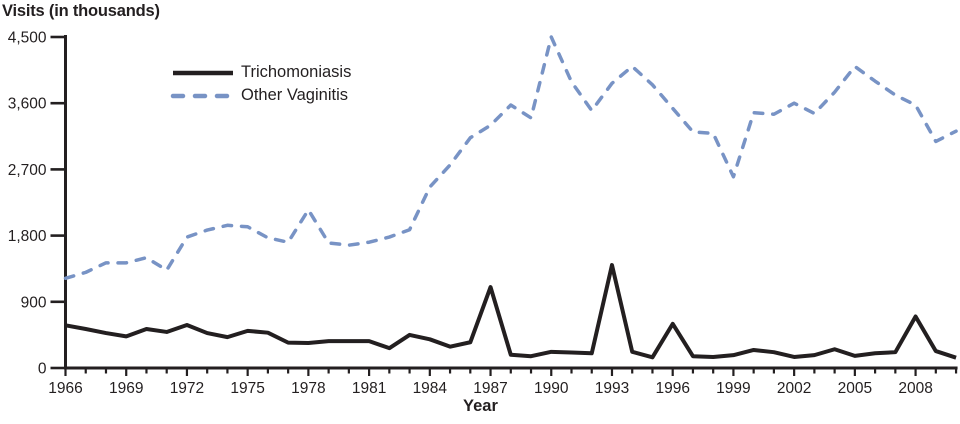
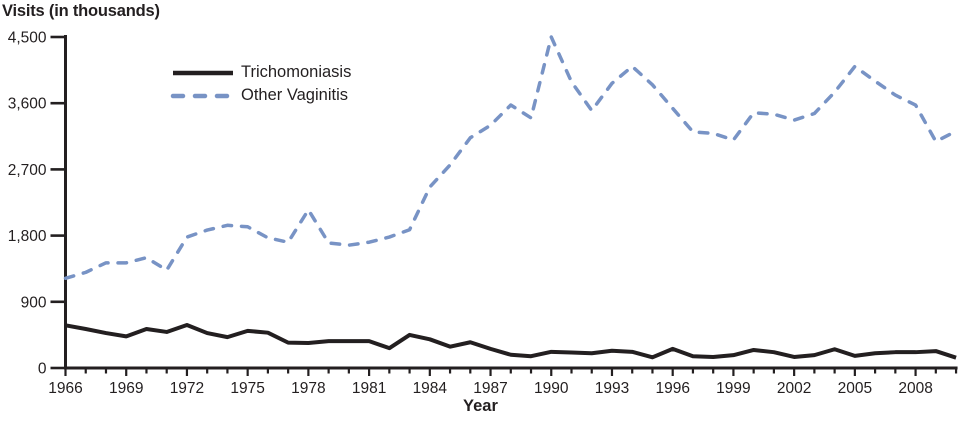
Trichomoniasis/1987: 1100 -> 300
Trichomoniasis/1993: 1400 -> 200
Trichomoniasis/1996: 600 -> 300
Other Vaginitis/1999: 2600 -> 3100
Other Vaginitis/2002: 3600 -> 3400
Trichomoniasis/2008: 700 -> 200
